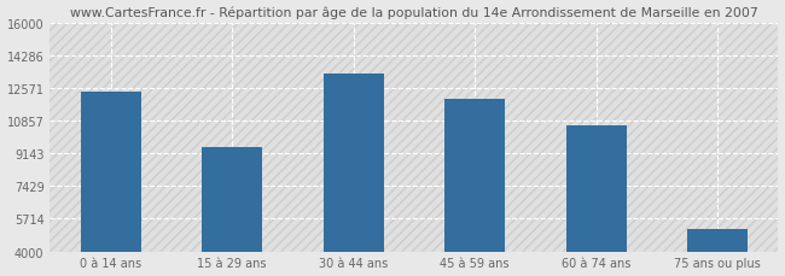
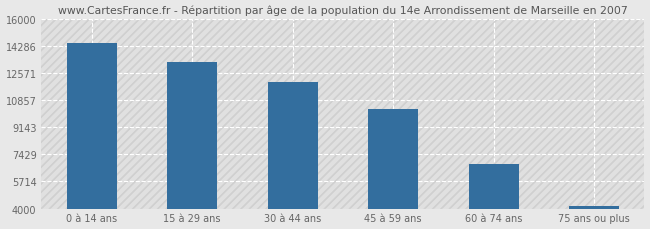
0 à 14 ans: 12400 -> 14400
15 à 29 ans: 9500 -> 13300
30 à 44 ans: 13300 -> 12000
45 à 59 ans: 12000 -> 10300
60 à 74 ans: 10600 -> 6800
75 ans ou plus: 5200 -> 4100
